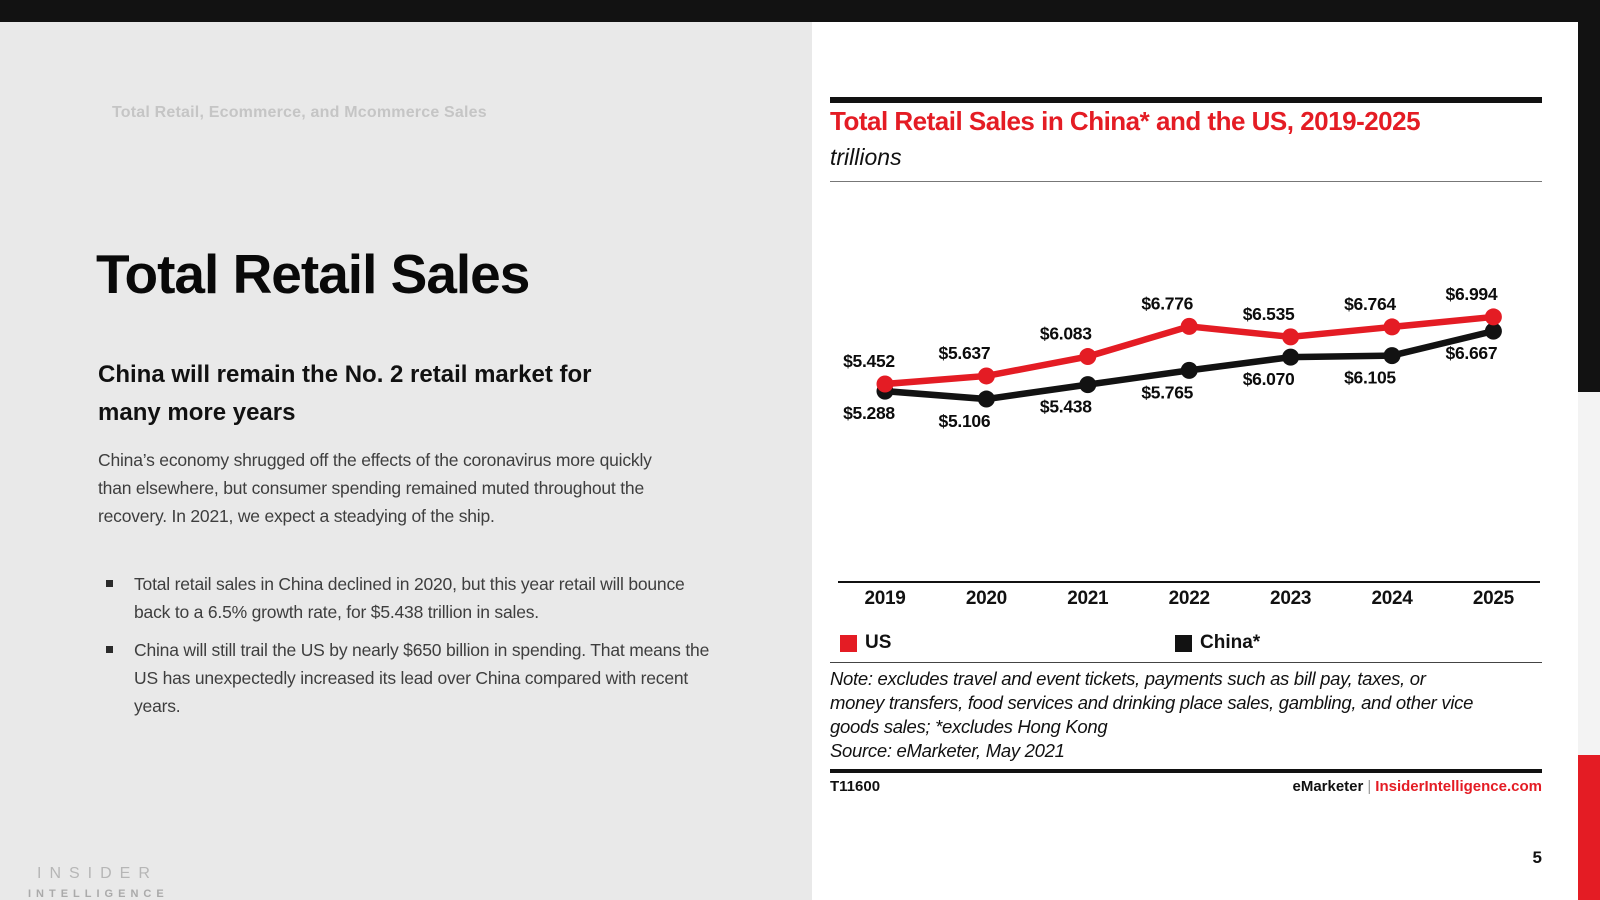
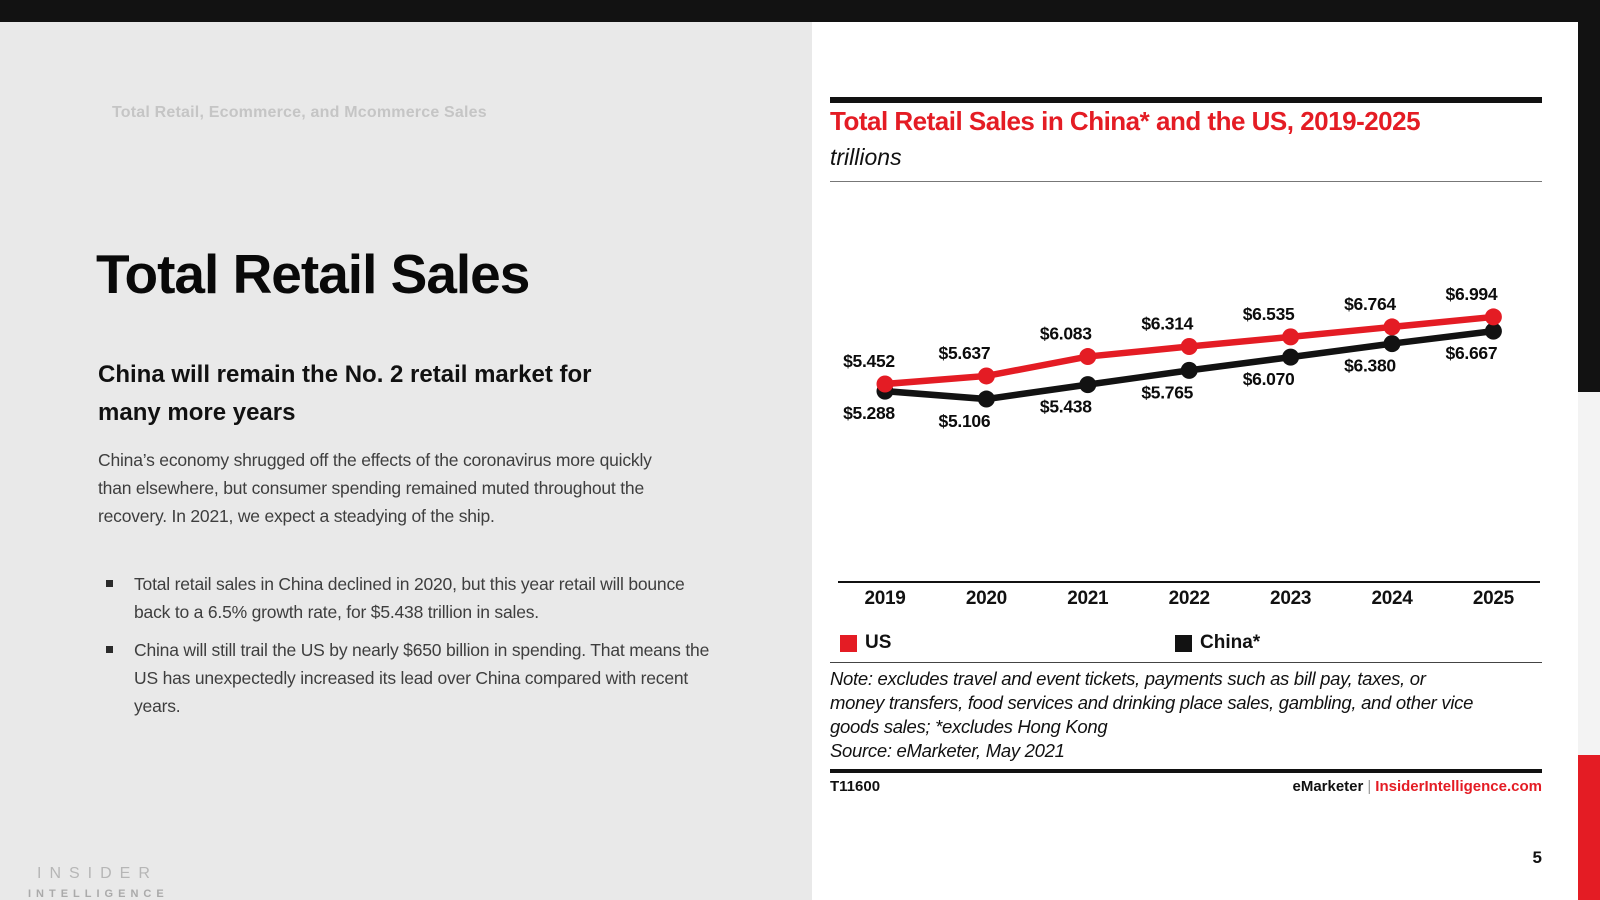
US/2022: $6.776 -> $6.314
China*/2024: $6.105 -> $6.380
